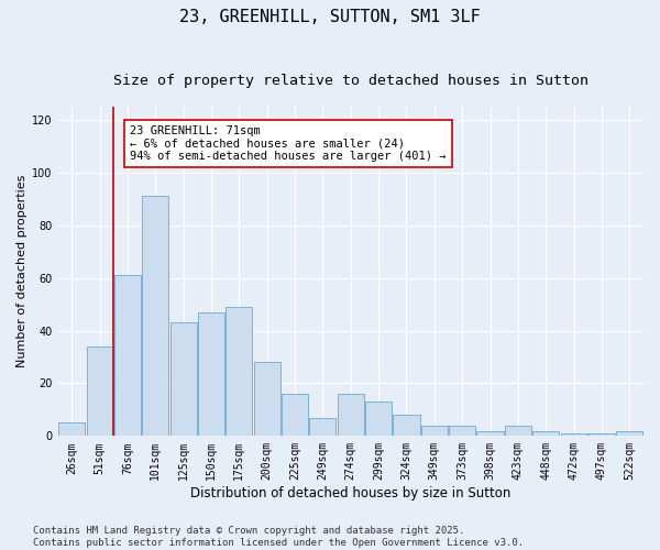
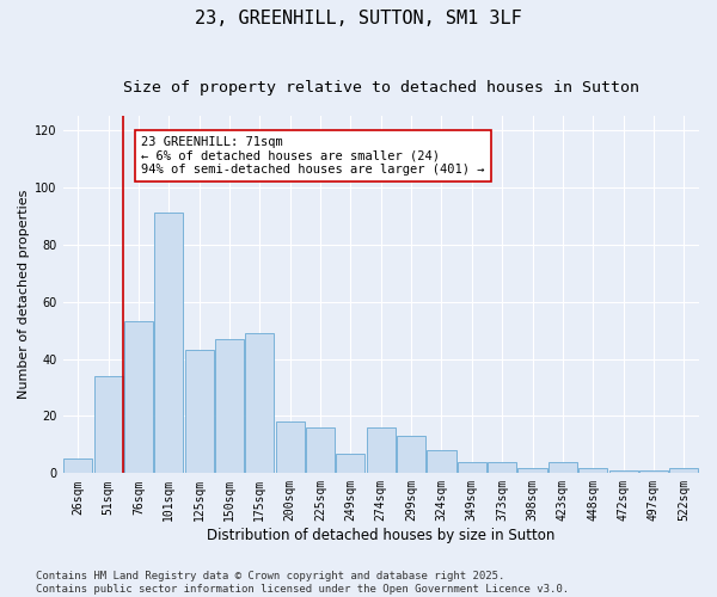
76sqm: 61 -> 53
200sqm: 28 -> 18
